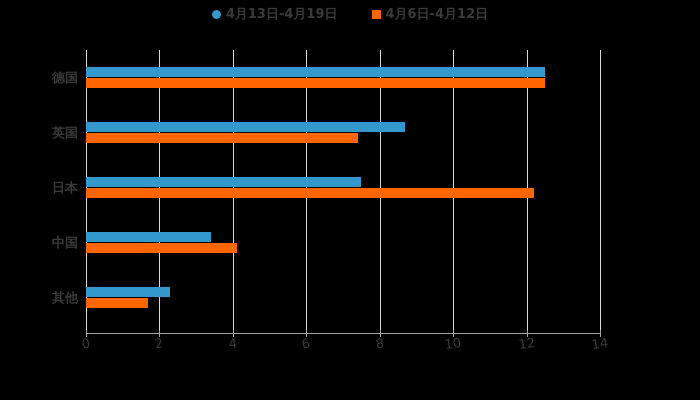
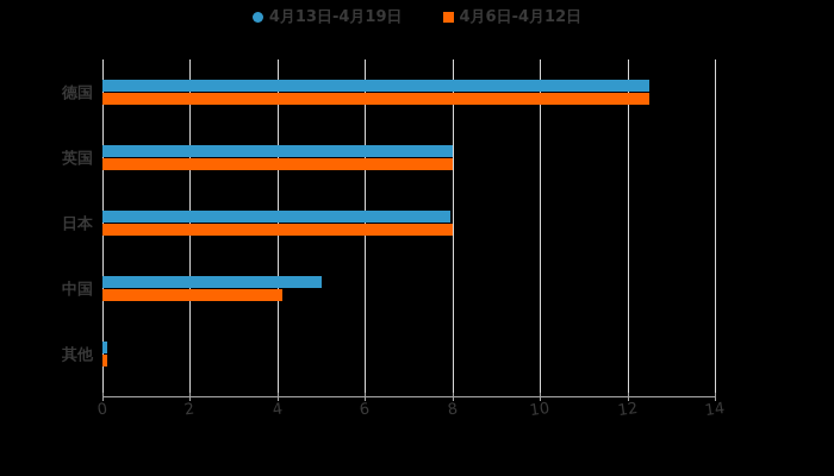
4月13日-4月19日/英国: 8.7 -> 8.0
4月6日-4月12日/英国: 7.4 -> 8.0
4月13日-4月19日/日本: 7.5 -> 8.0
4月6日-4月12日/日本: 12.2 -> 8.0
4月13日-4月19日/中国: 3.4 -> 5.0
4月13日-4月19日/其他: 2.3 -> 0.1
4月6日-4月12日/其他: 1.7 -> 0.1
